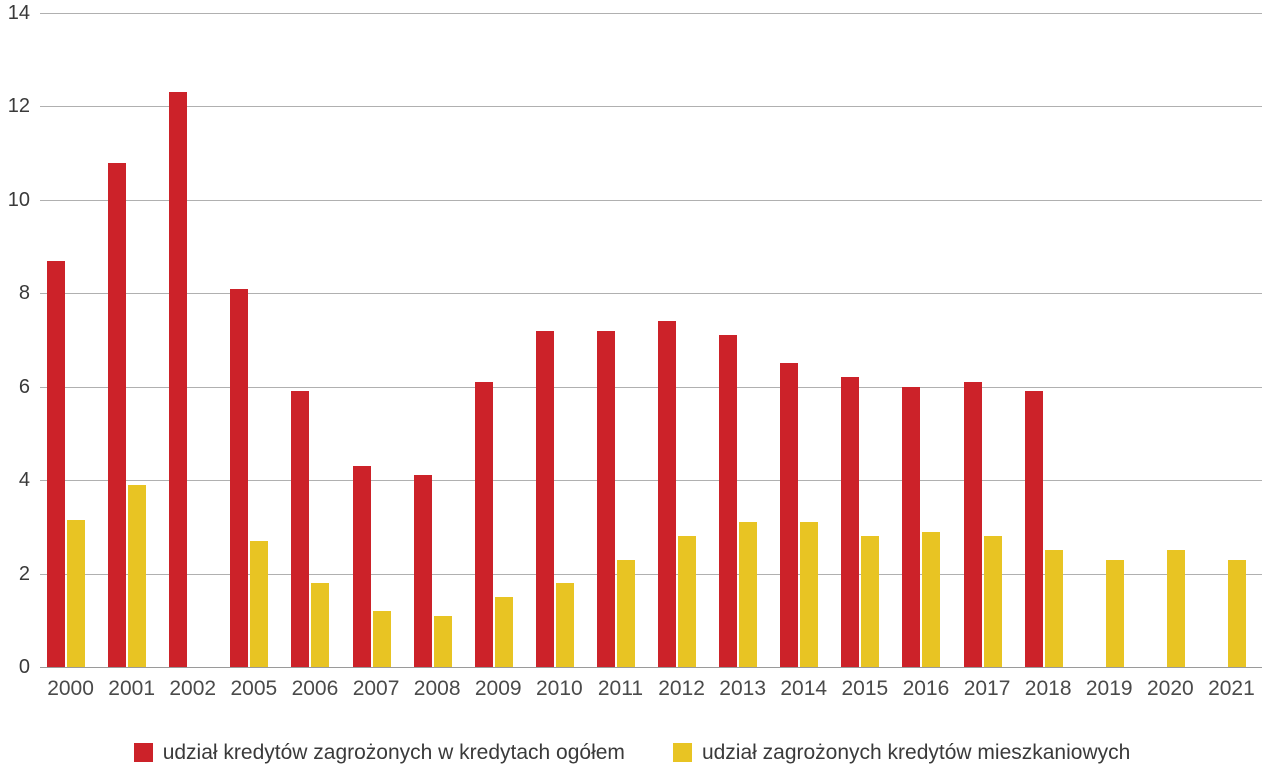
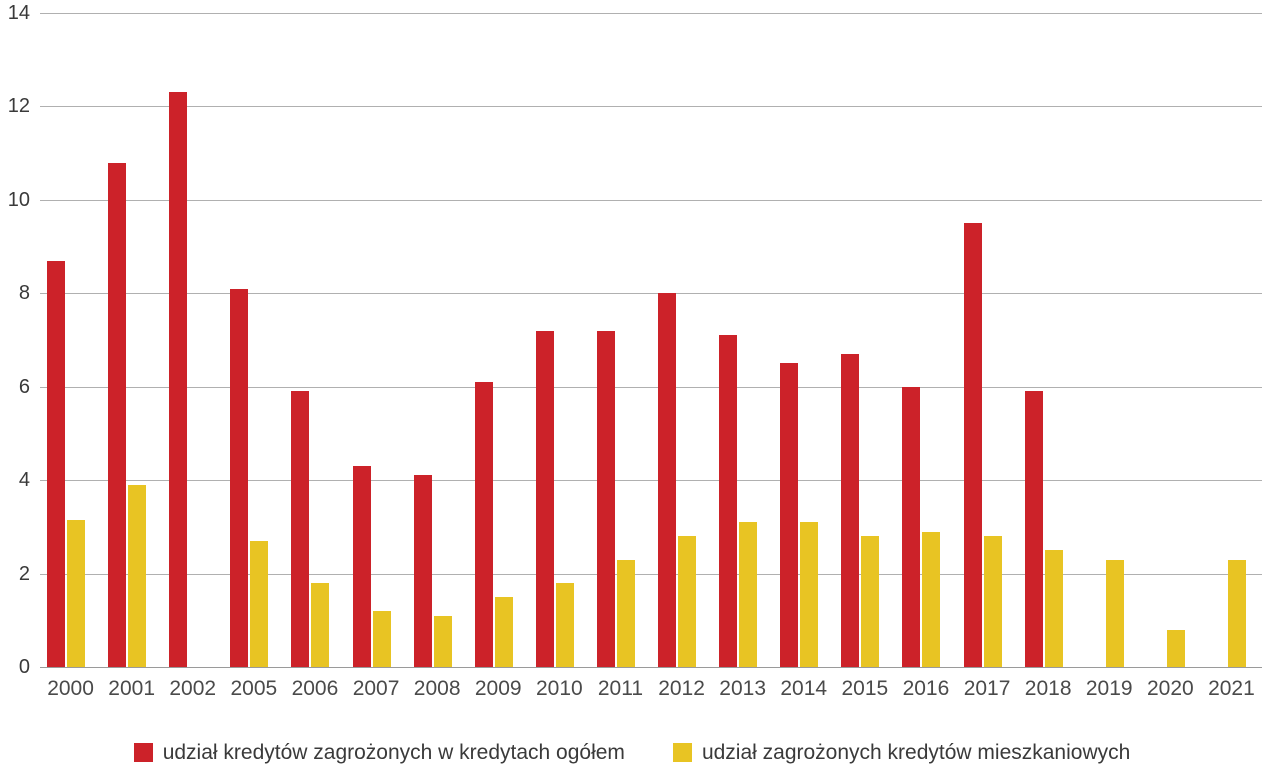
udział kredytów zagrożonych w kredytach ogółem/2012: 7.4 -> 8.0
udział kredytów zagrożonych w kredytach ogółem/2015: 6.2 -> 6.7
udział kredytów zagrożonych w kredytach ogółem/2017: 6.1 -> 9.5
udział zagrożonych kredytów mieszkaniowych/2020: 2.5 -> 0.8
